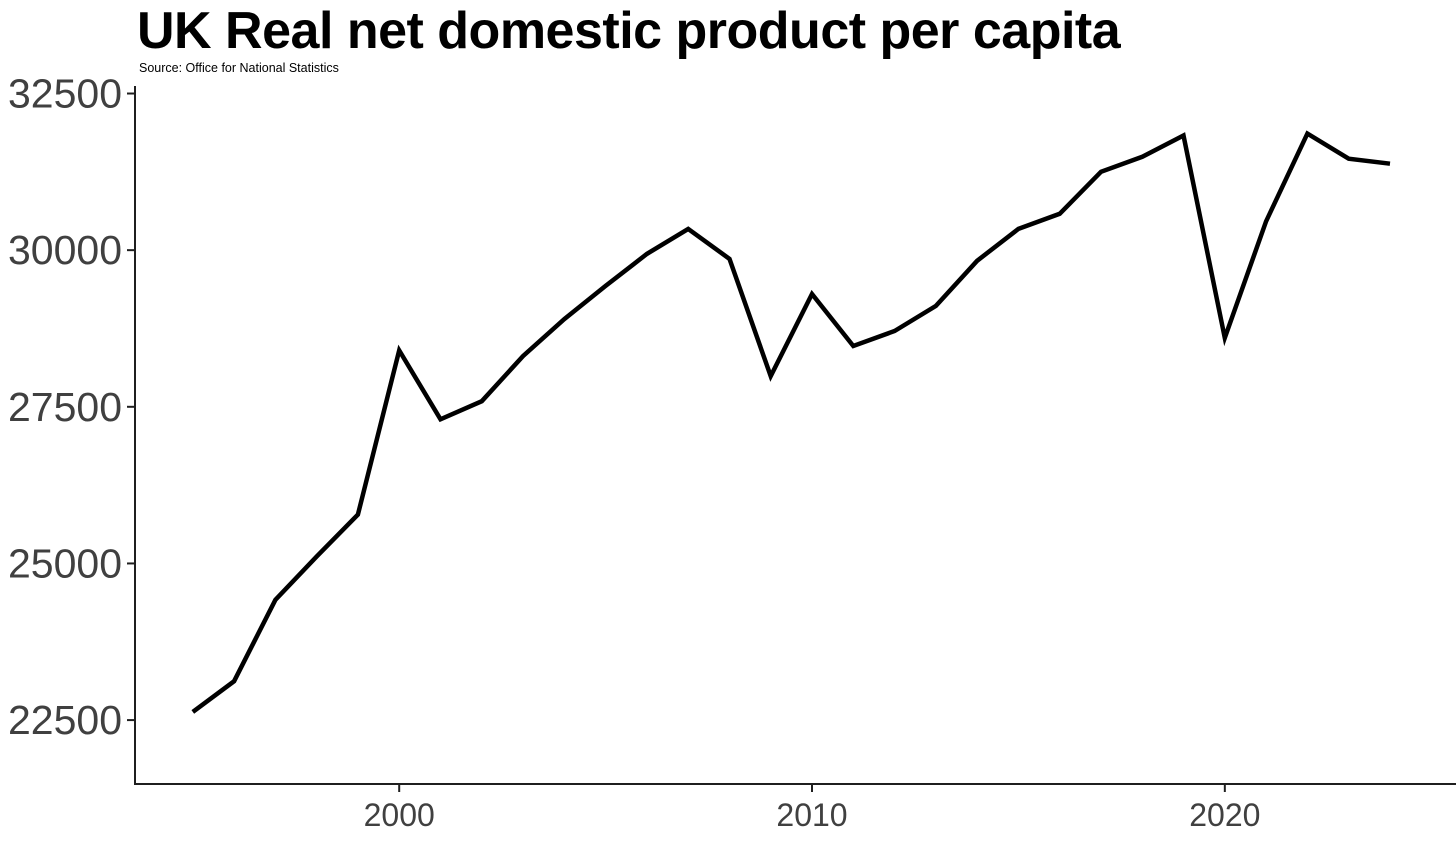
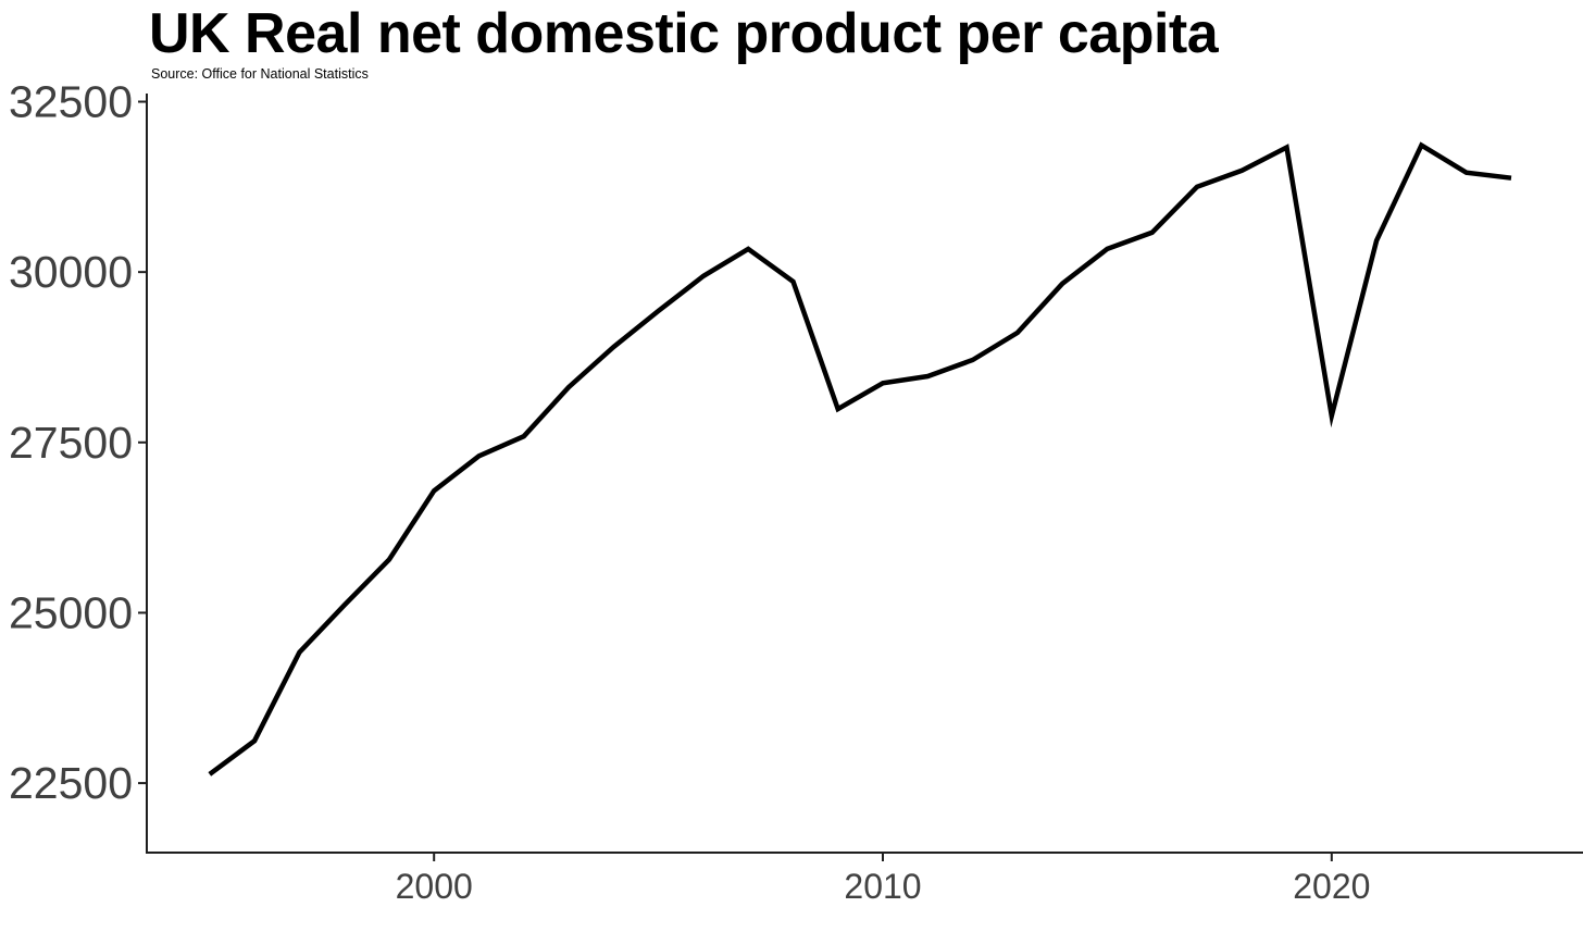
2000: 28400 -> 26800
2010: 29300 -> 28400
2020: 28600 -> 27900
